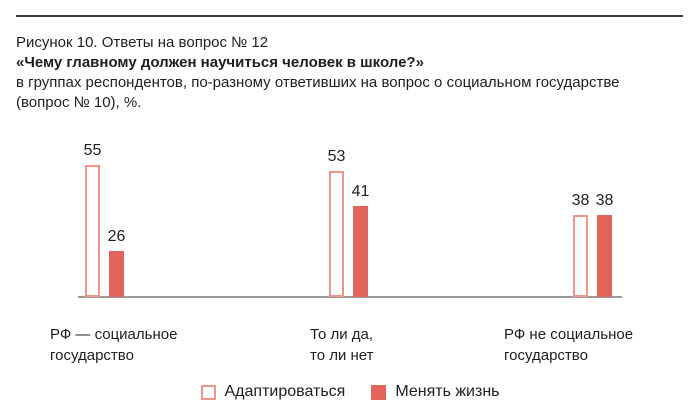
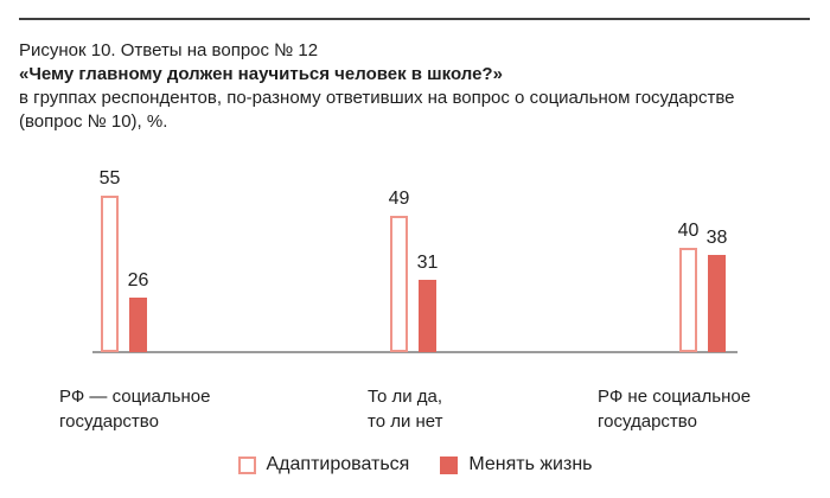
Адаптироваться/То ли да, то ли нет: 53 -> 49
Менять жизнь/То ли да, то ли нет: 41 -> 31
Адаптироваться/РФ не социальное государство: 38 -> 40
